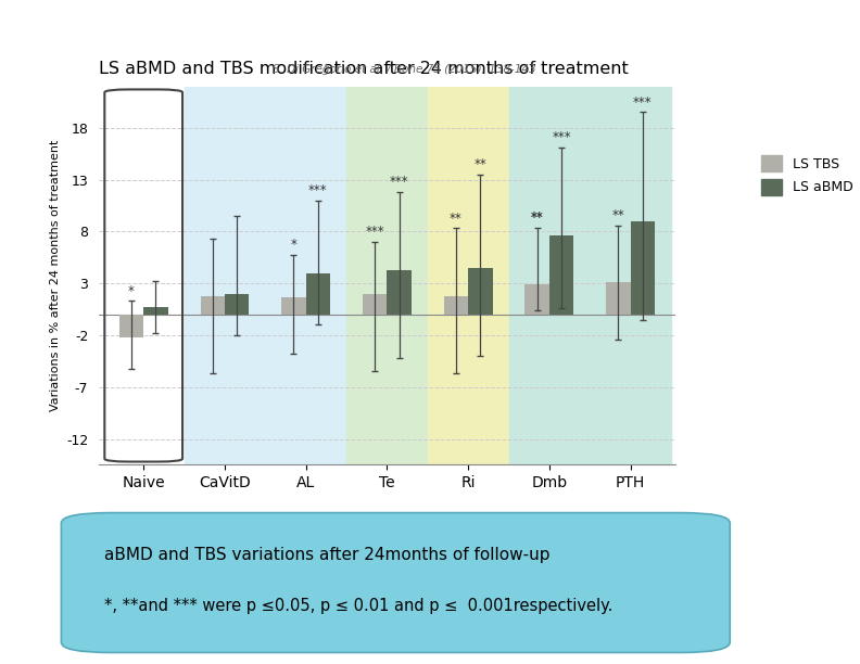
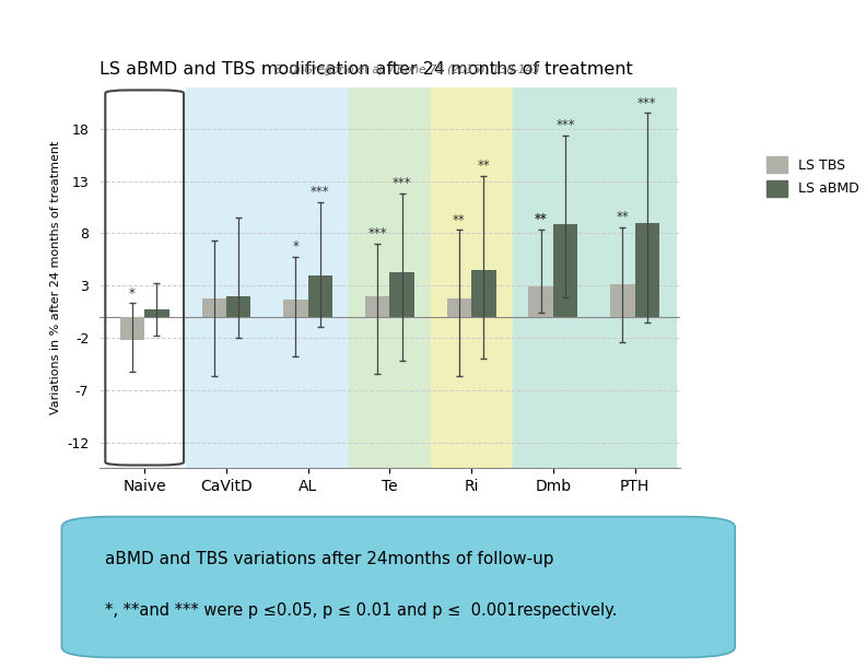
LS aBMD/Dmb: 7.6 -> 8.9
